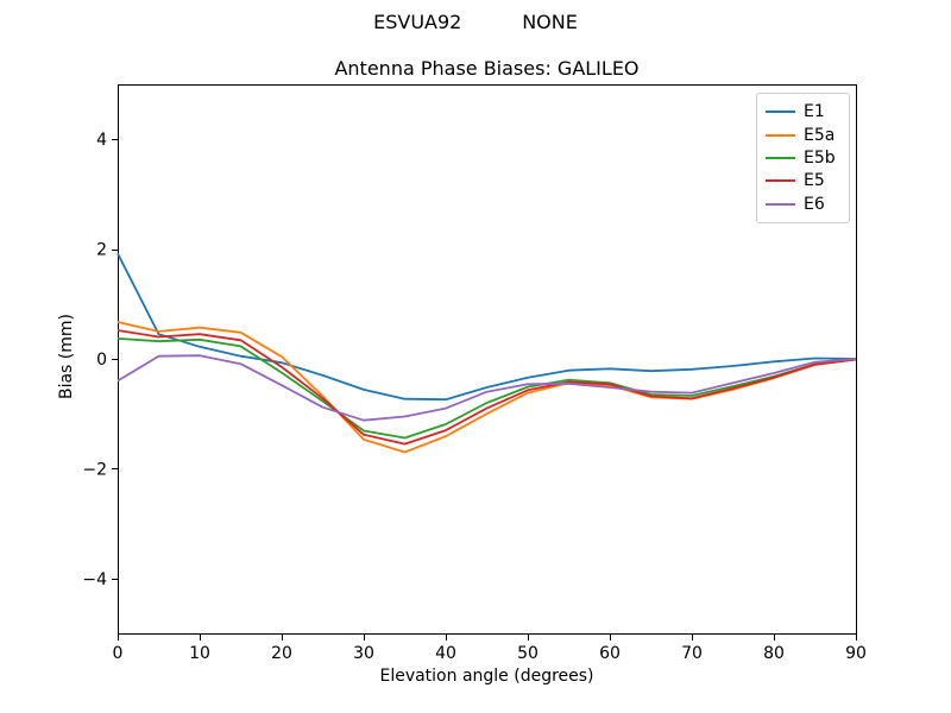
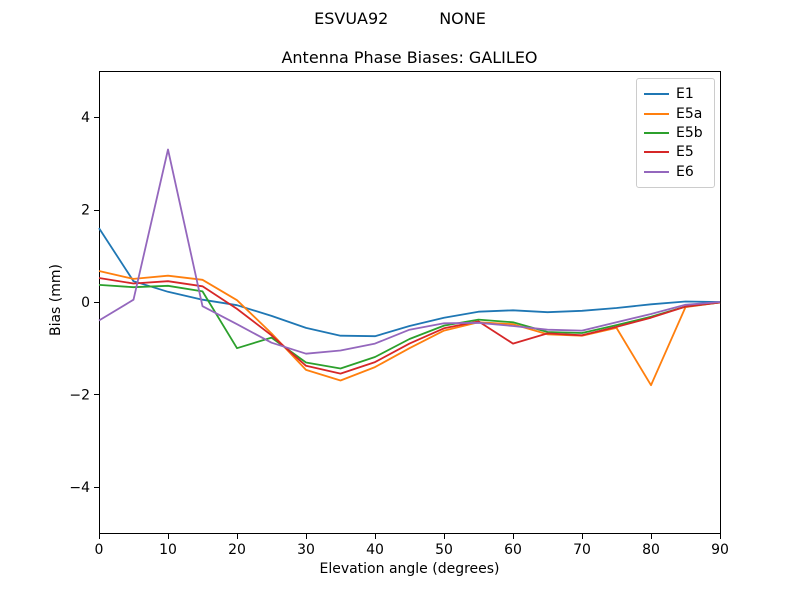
E1/0: 1.9 -> 1.6
E6/10: 0.1 -> 3.3
E5b/20: -0.2 -> -1.0
E5/60: -0.5 -> -0.9
E5a/80: -0.3 -> -1.8
